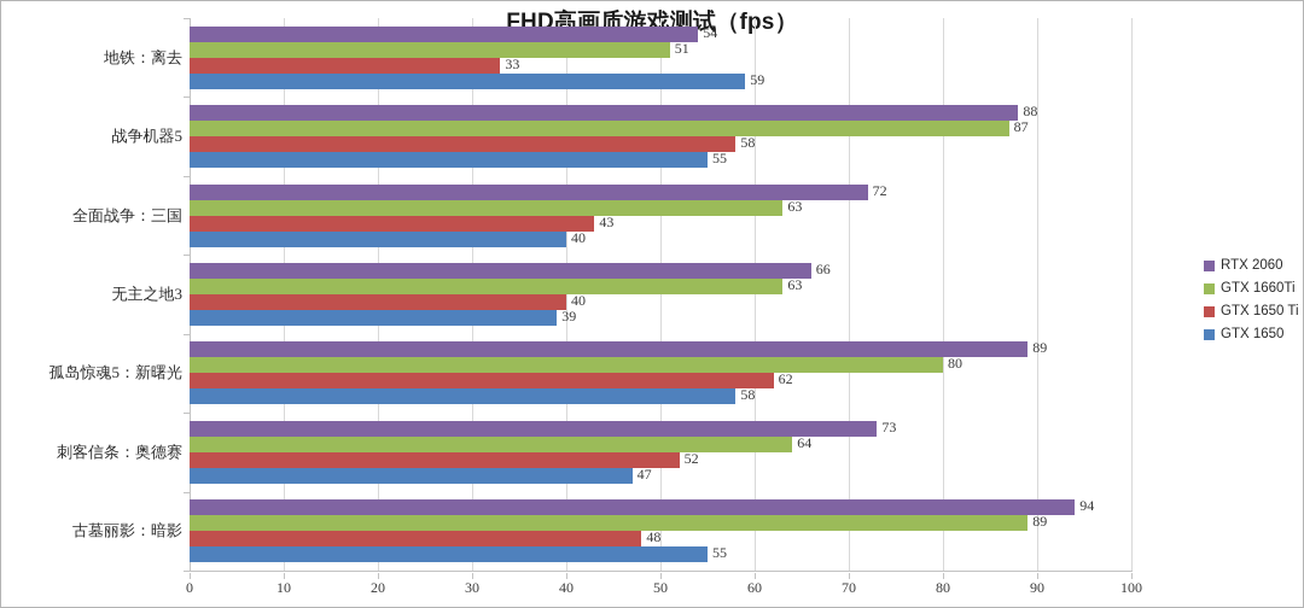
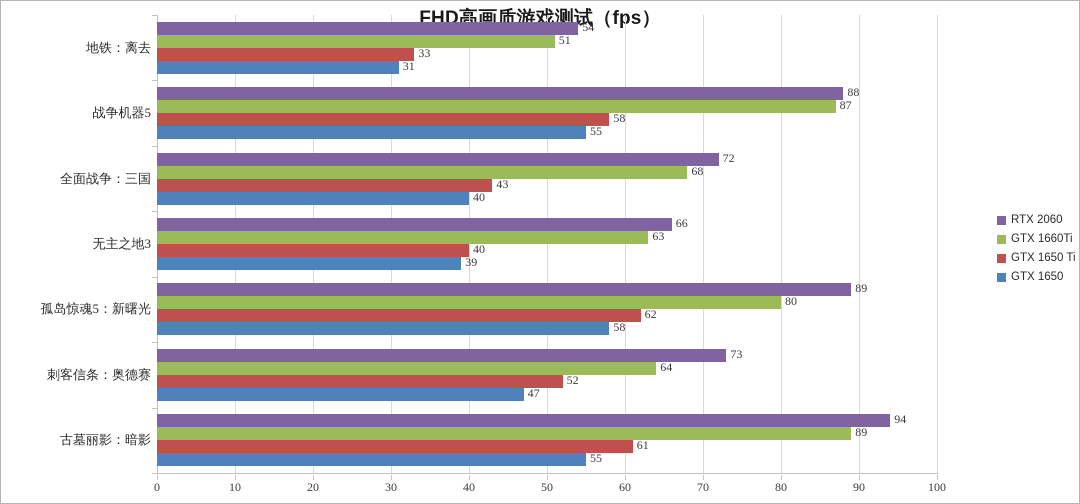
GTX 1650/地铁：离去: 59 -> 31
GTX 1660Ti/全面战争：三国: 63 -> 68
GTX 1650 Ti/古墓丽影：暗影: 48 -> 61
